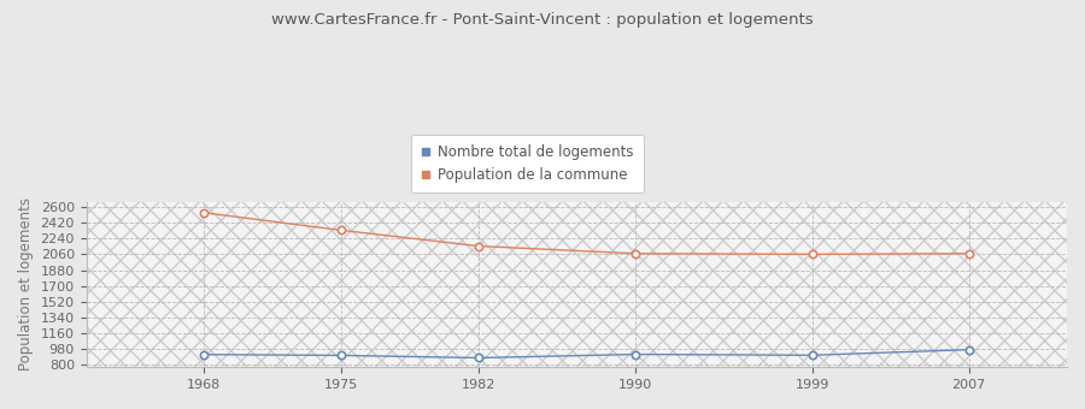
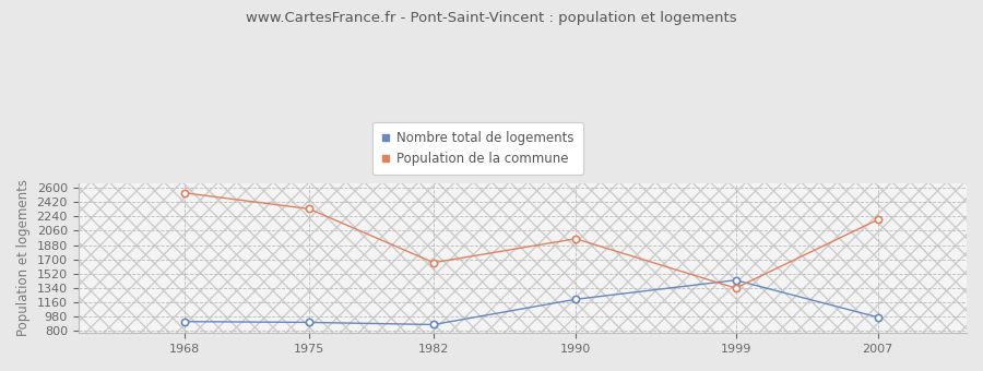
Population de la commune/1982: 2160 -> 1660
Nombre total de logements/1990: 920 -> 1200
Population de la commune/1990: 2070 -> 1960
Nombre total de logements/1999: 910 -> 1440
Population de la commune/1999: 2060 -> 1340
Population de la commune/2007: 2070 -> 2200
